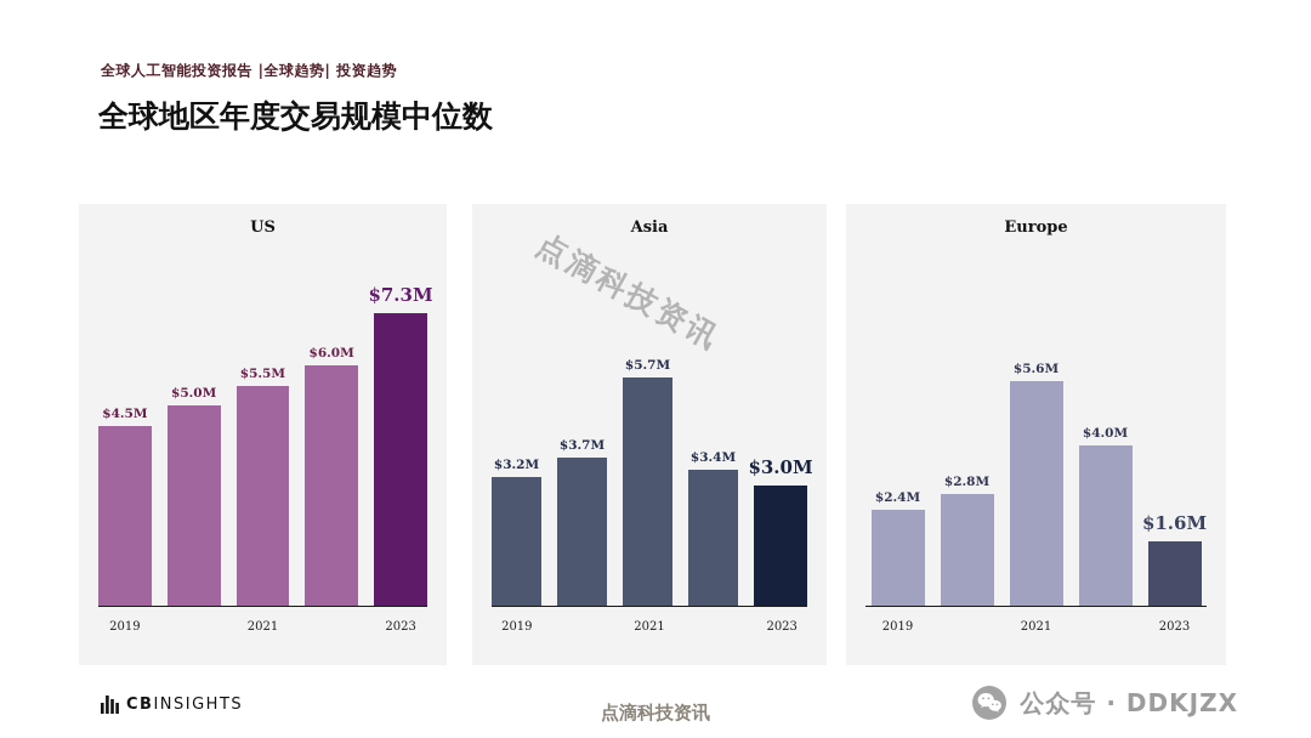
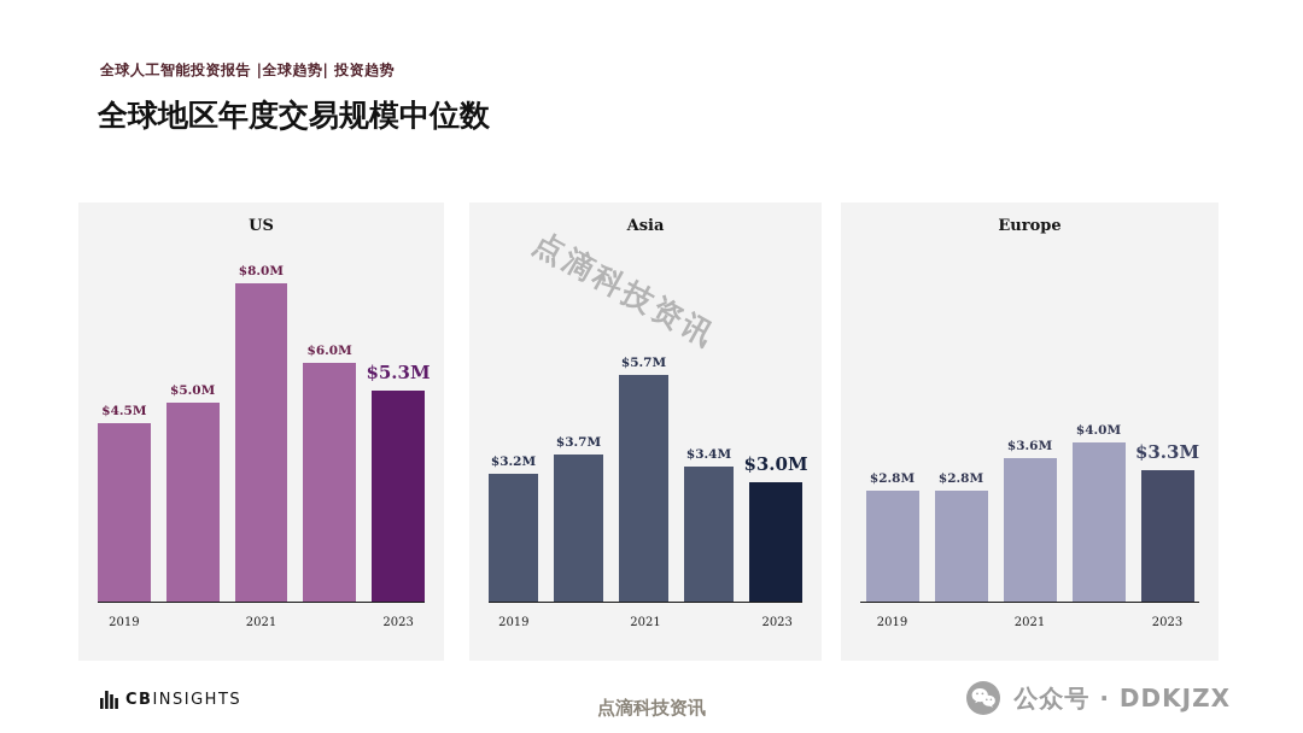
US/2021: $5.5M -> $8.0M
US/2023: $7.3M -> $5.3M
Europe/2019: $2.4M -> $2.8M
Europe/2021: $5.6M -> $3.6M
Europe/2023: $1.6M -> $3.3M
